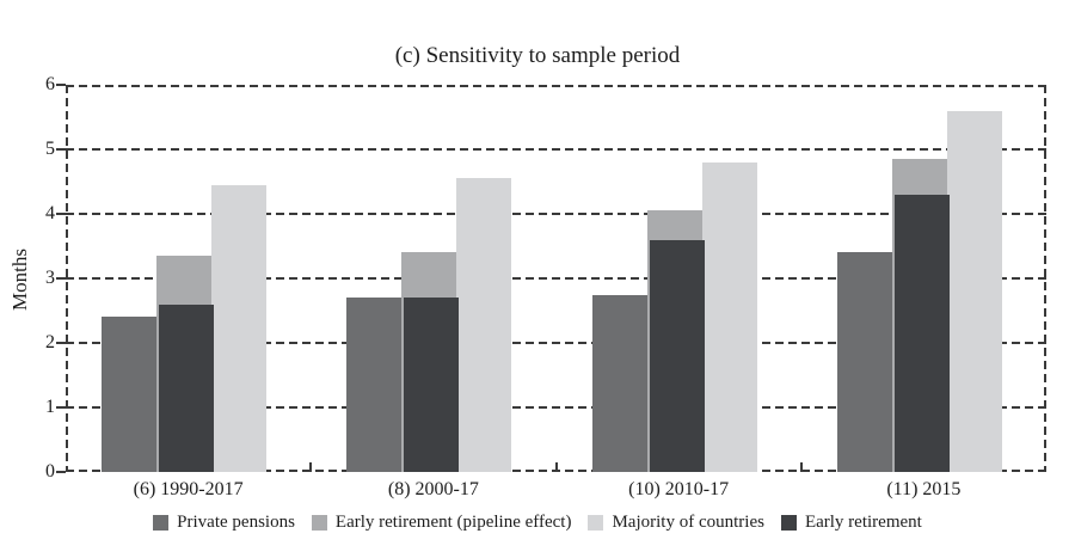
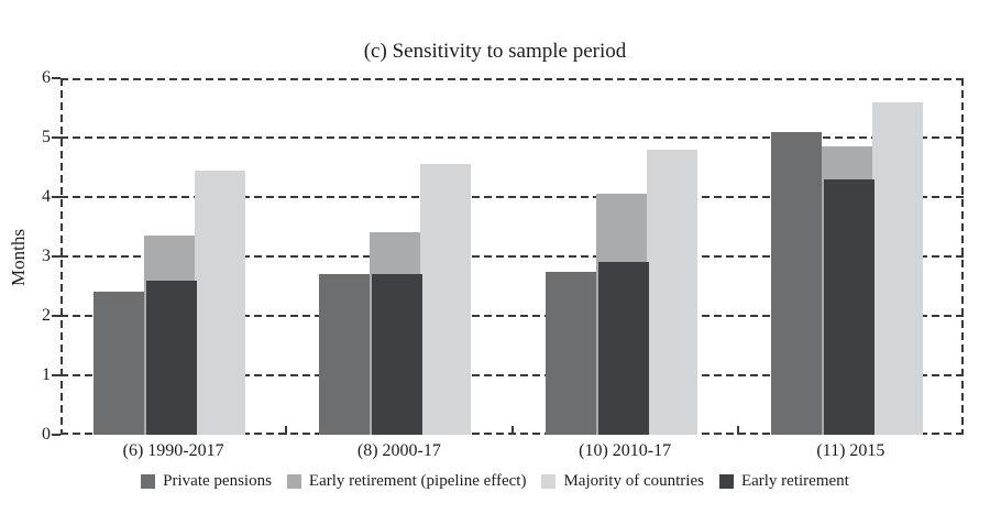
Early retirement/(10) 2010-17: 3.6 -> 2.9
Private pensions/(11) 2015: 3.4 -> 5.1
